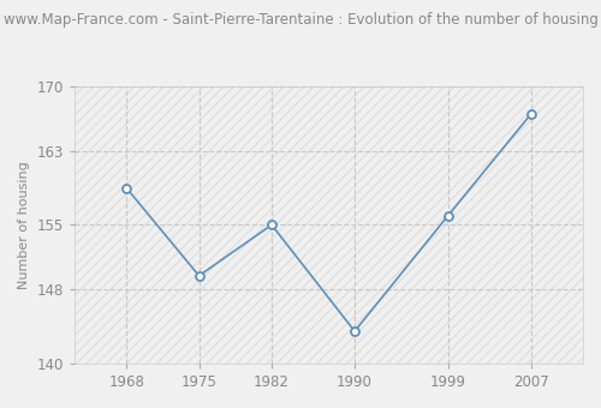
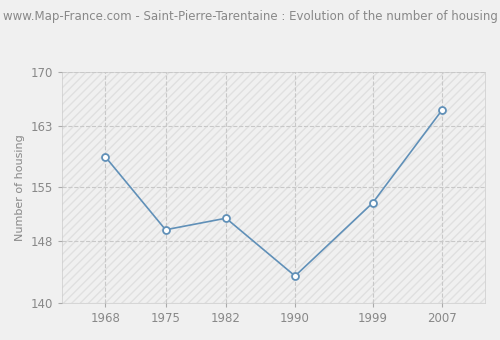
1982: 155.0 -> 151.0
1999: 156.0 -> 153.0
2007: 167.0 -> 165.0
